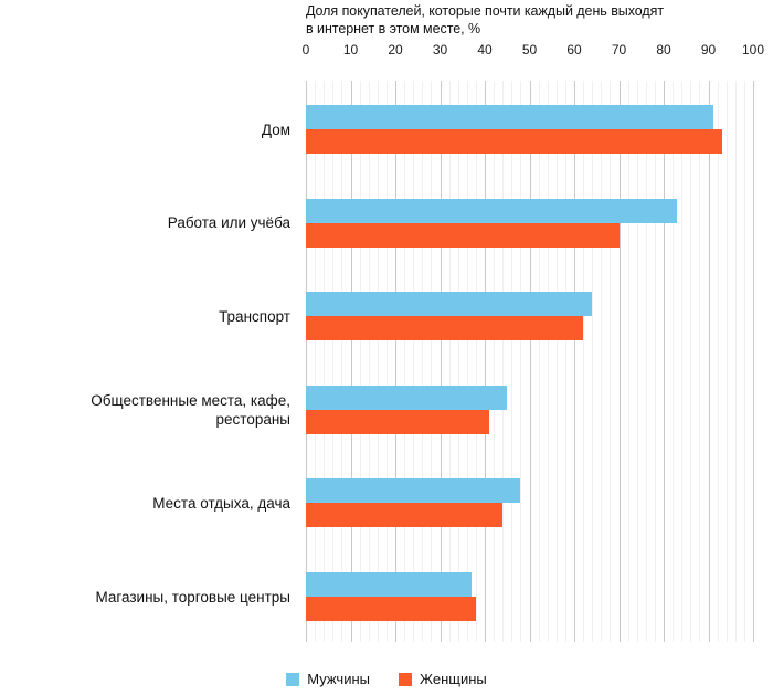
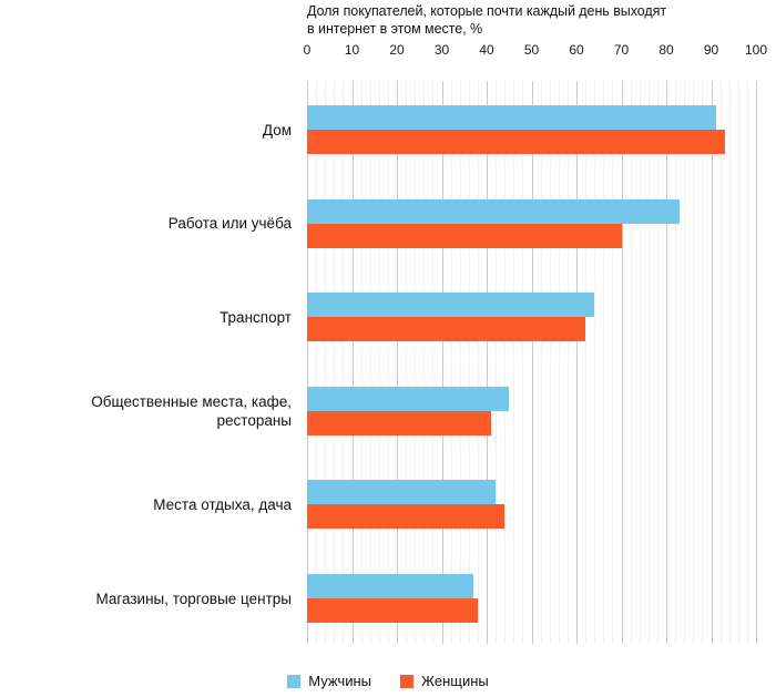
Мужчины/Места отдыха, дача: 48 -> 42
